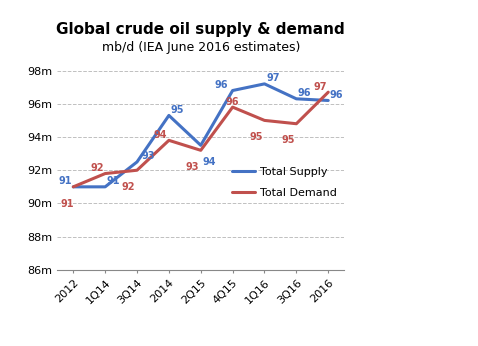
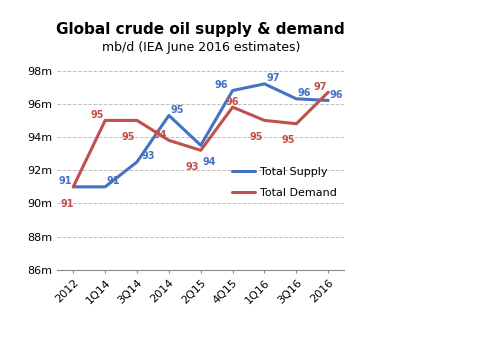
Total Demand/1Q14: 92 -> 95
Total Demand/3Q14: 92 -> 95
